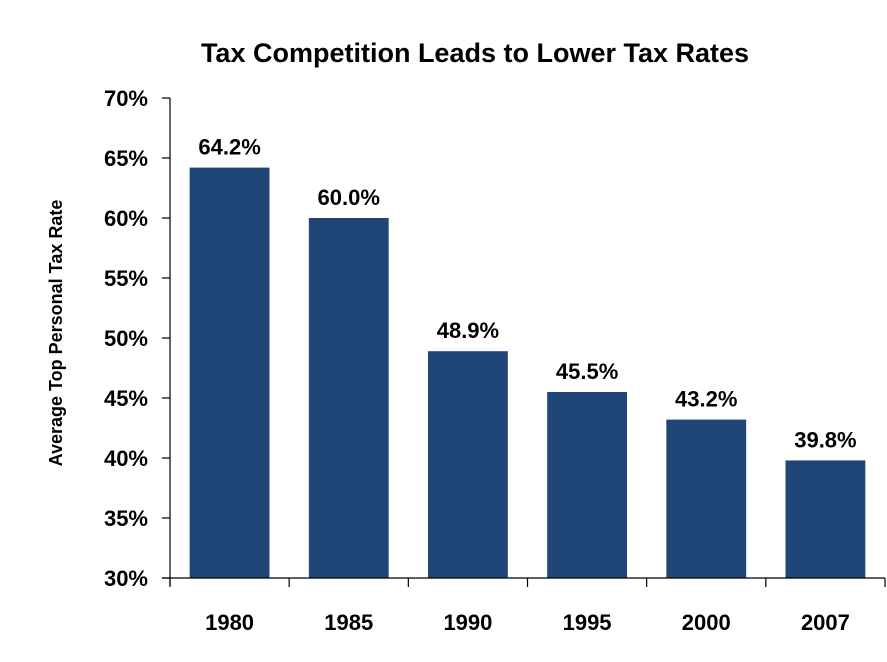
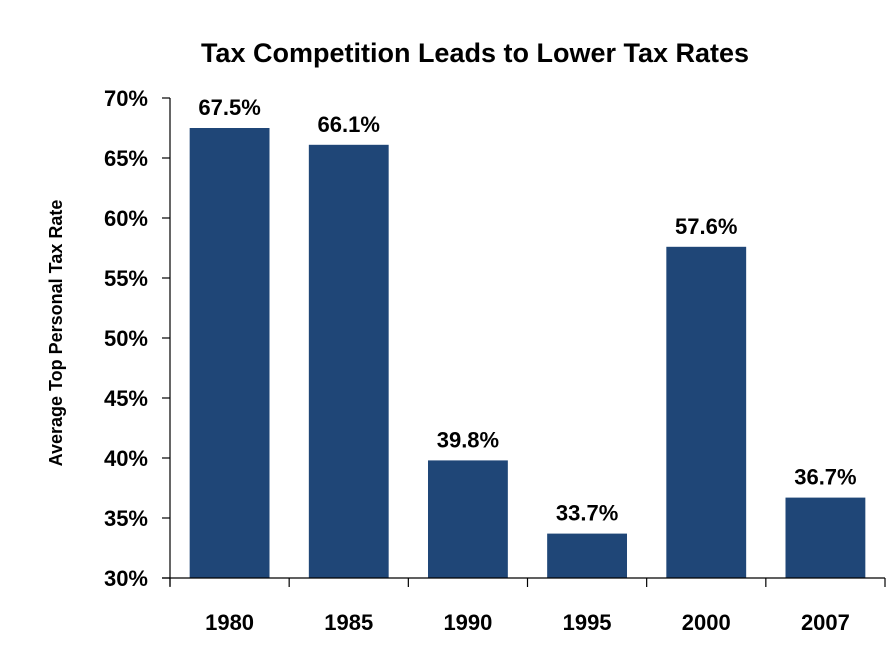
1980: 64.2% -> 67.5%
1985: 60.0% -> 66.1%
1990: 48.9% -> 39.8%
1995: 45.5% -> 33.7%
2000: 43.2% -> 57.6%
2007: 39.8% -> 36.7%
